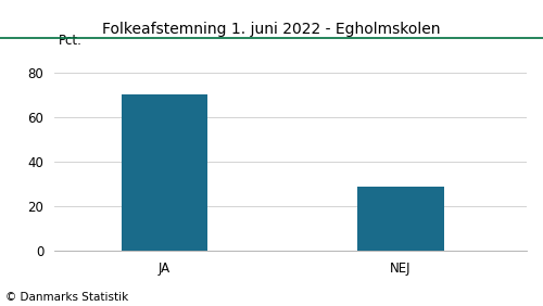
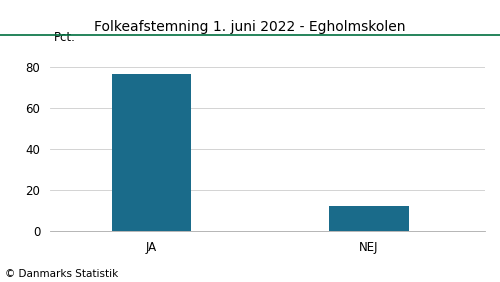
JA: 70.5 -> 76.5
NEJ: 29.0 -> 12.5
